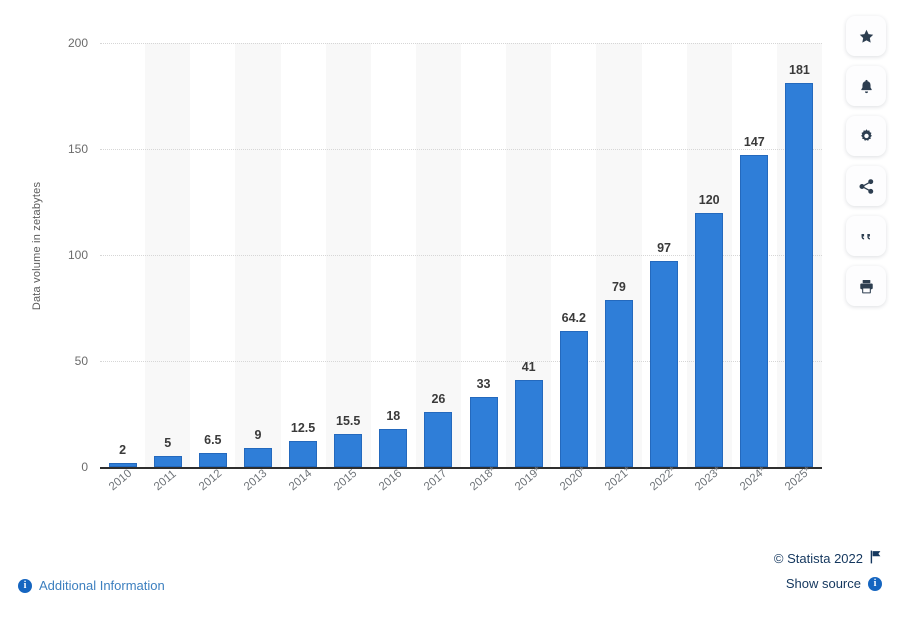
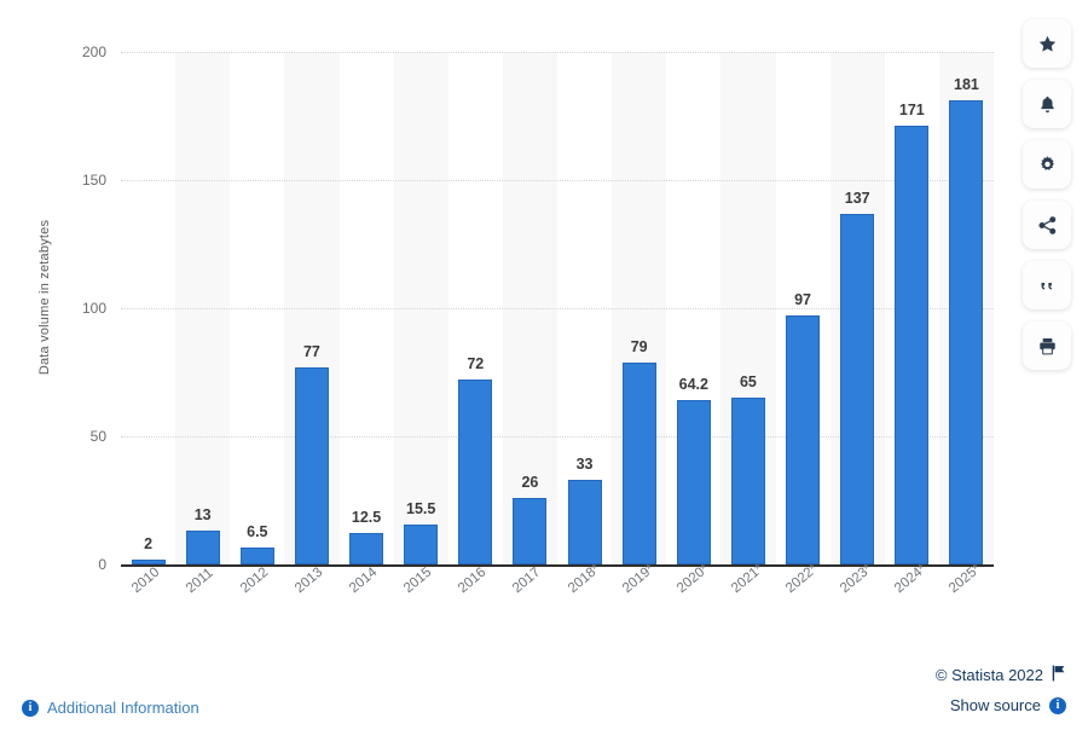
2011: 5 -> 13
2013: 9 -> 77
2016: 18 -> 72
2019*: 41 -> 79
2021*: 79 -> 65
2023*: 120 -> 137
2024*: 147 -> 171
